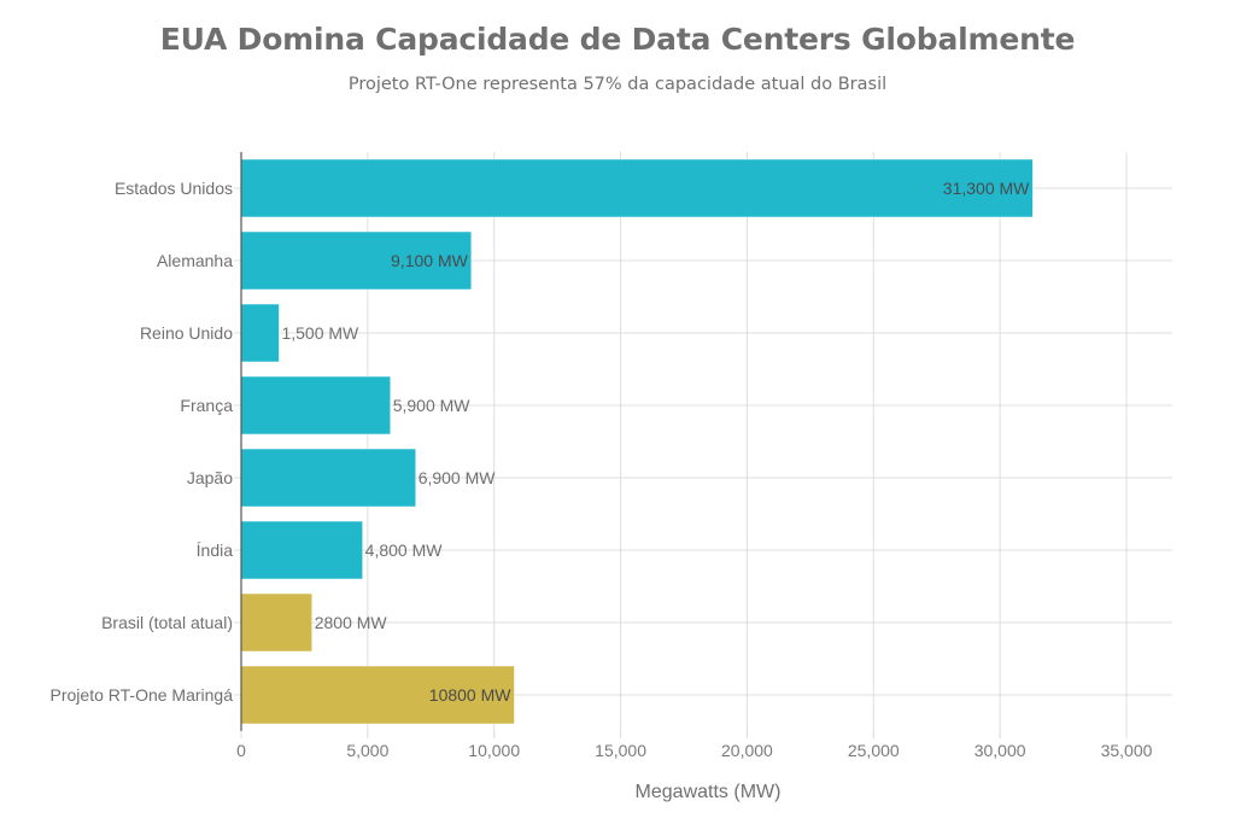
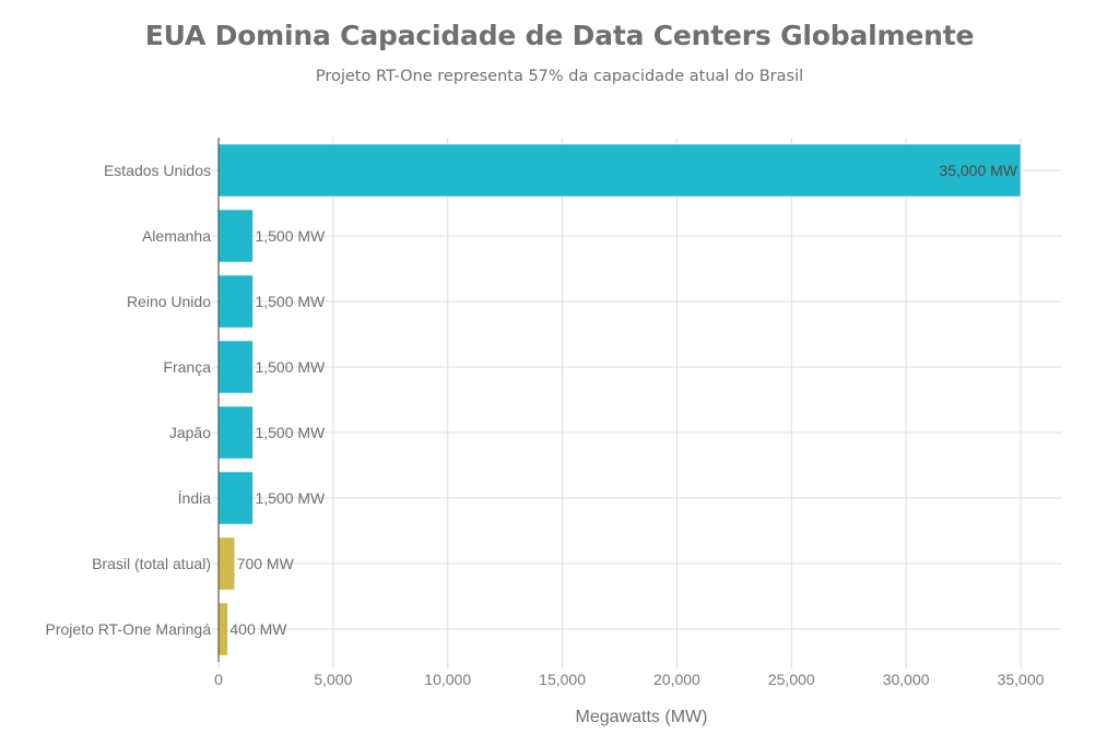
Estados Unidos: 31,300 -> 35,000
Alemanha: 9,100 -> 1,500
França: 5,900 -> 1,500
Japão: 6,900 -> 1,500
Índia: 4,800 -> 1,500
Brasil (total atual): 2800 -> 700
Projeto RT-One Maringá: 10800 -> 400
